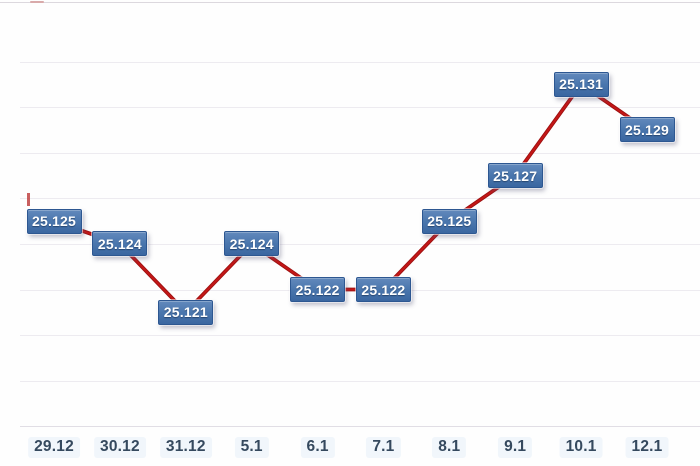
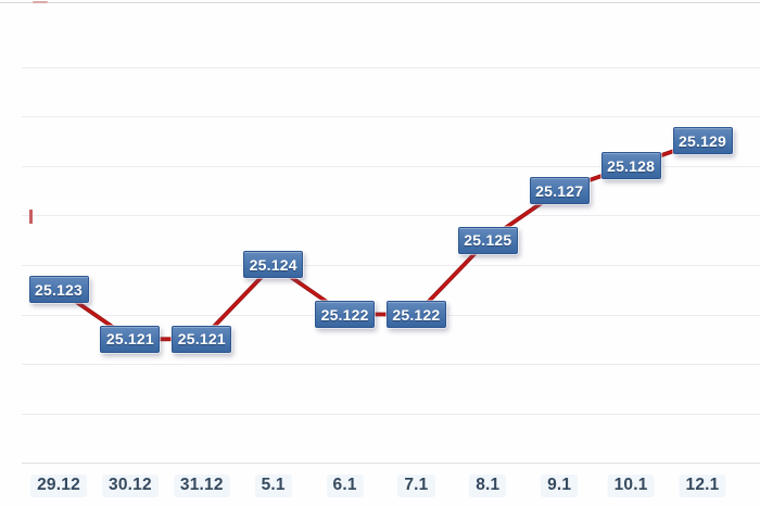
29.12: 25.125 -> 25.123
30.12: 25.124 -> 25.121
10.1: 25.131 -> 25.128
